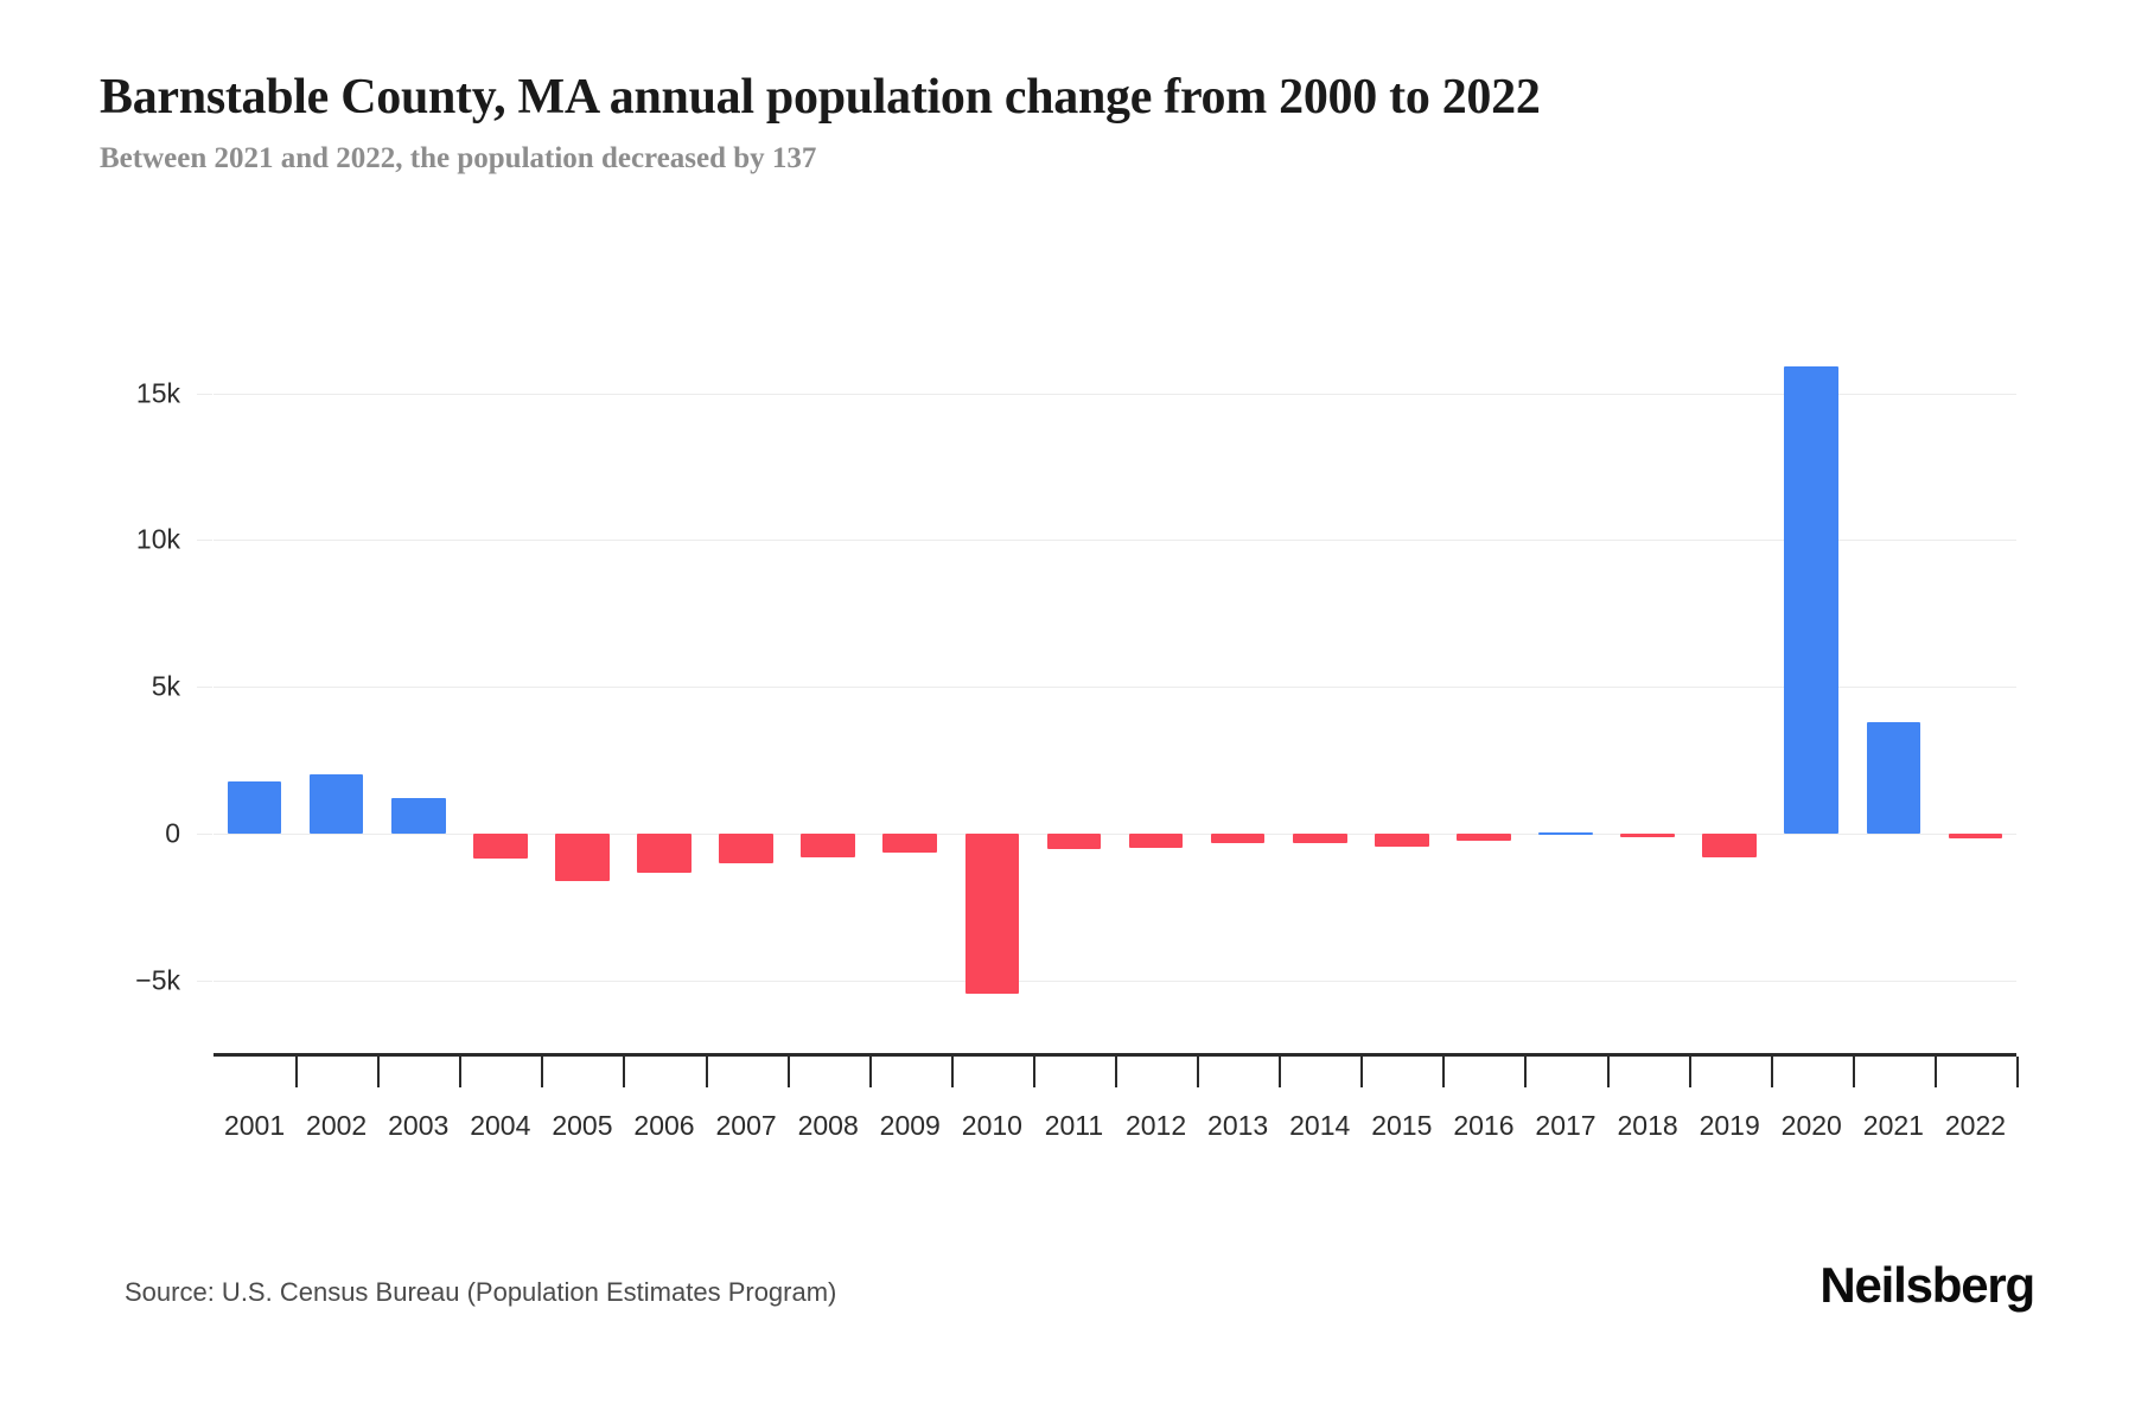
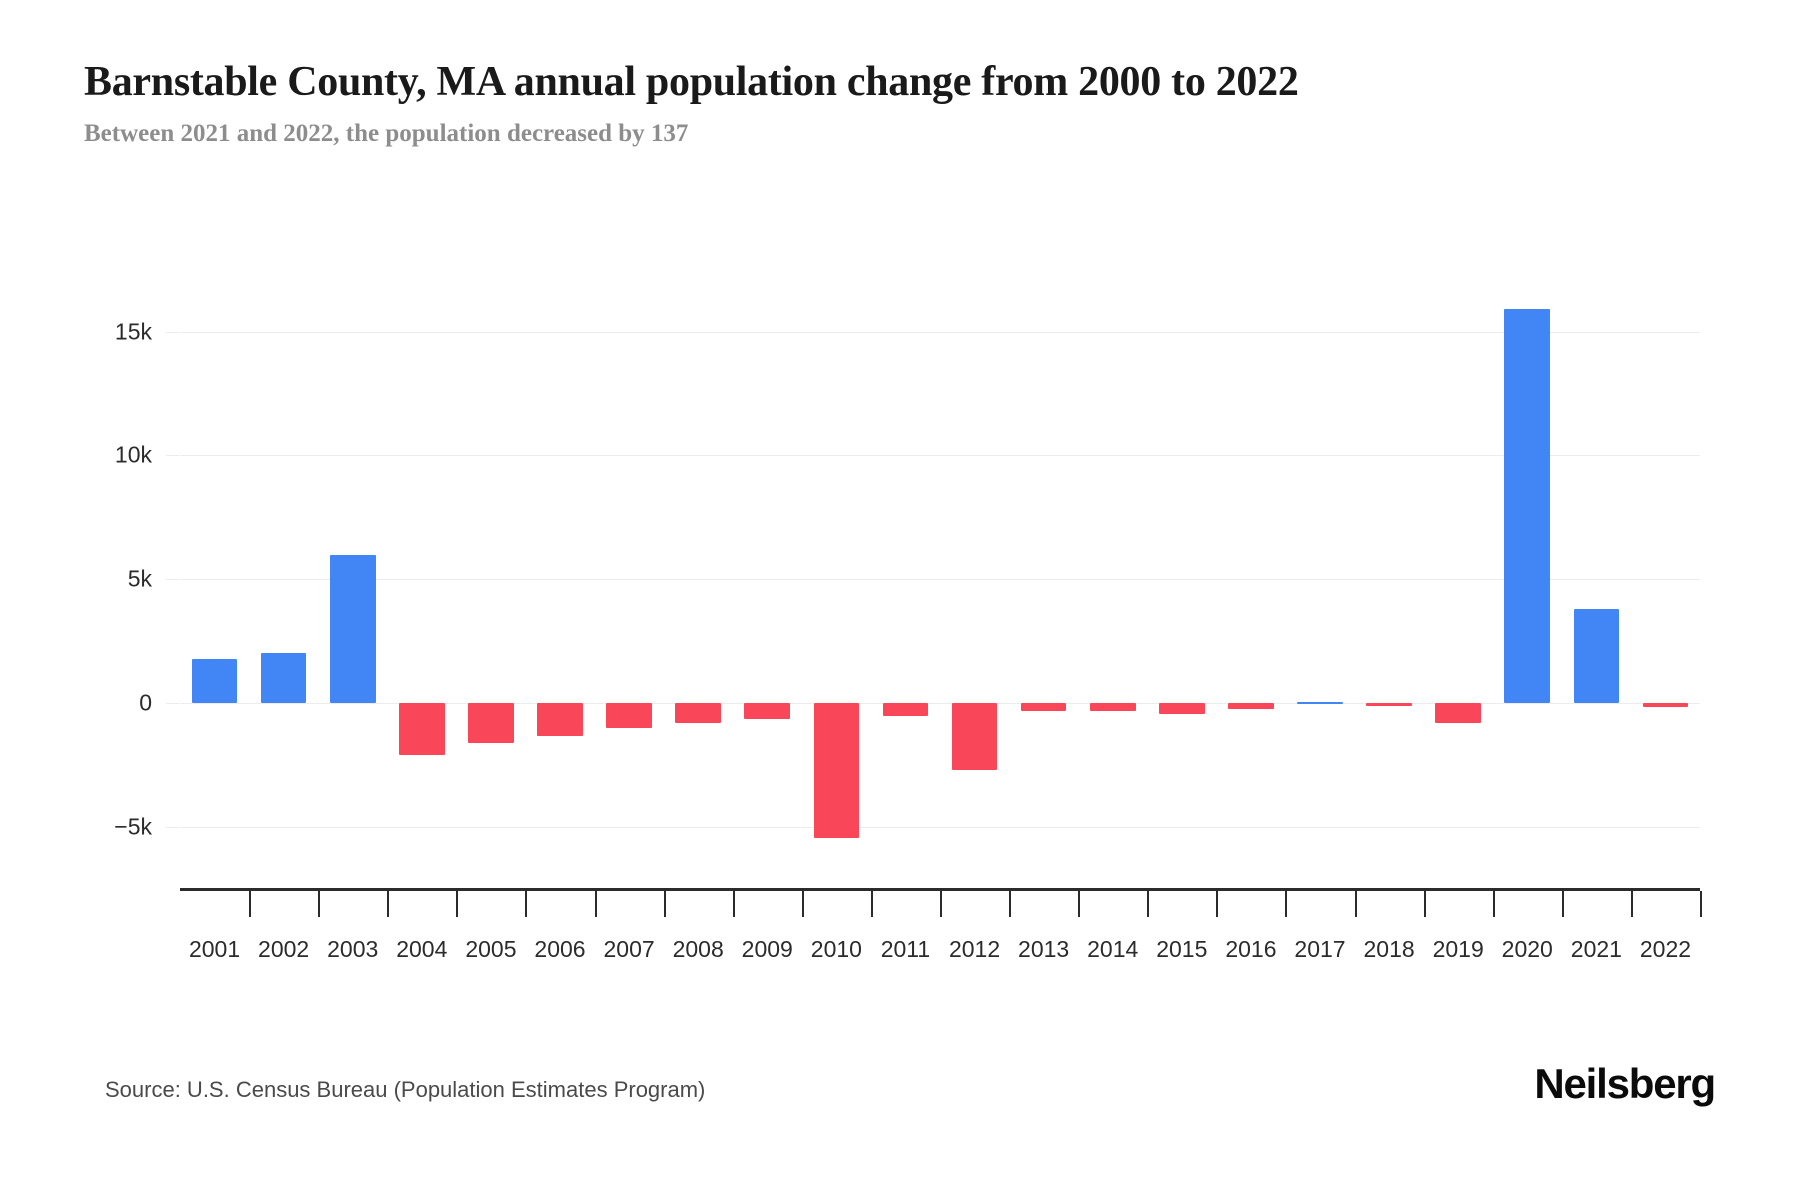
2003: 1.2k -> 6.0k
2004: -0.8k -> -2.1k
2012: -0.5k -> -2.7k
